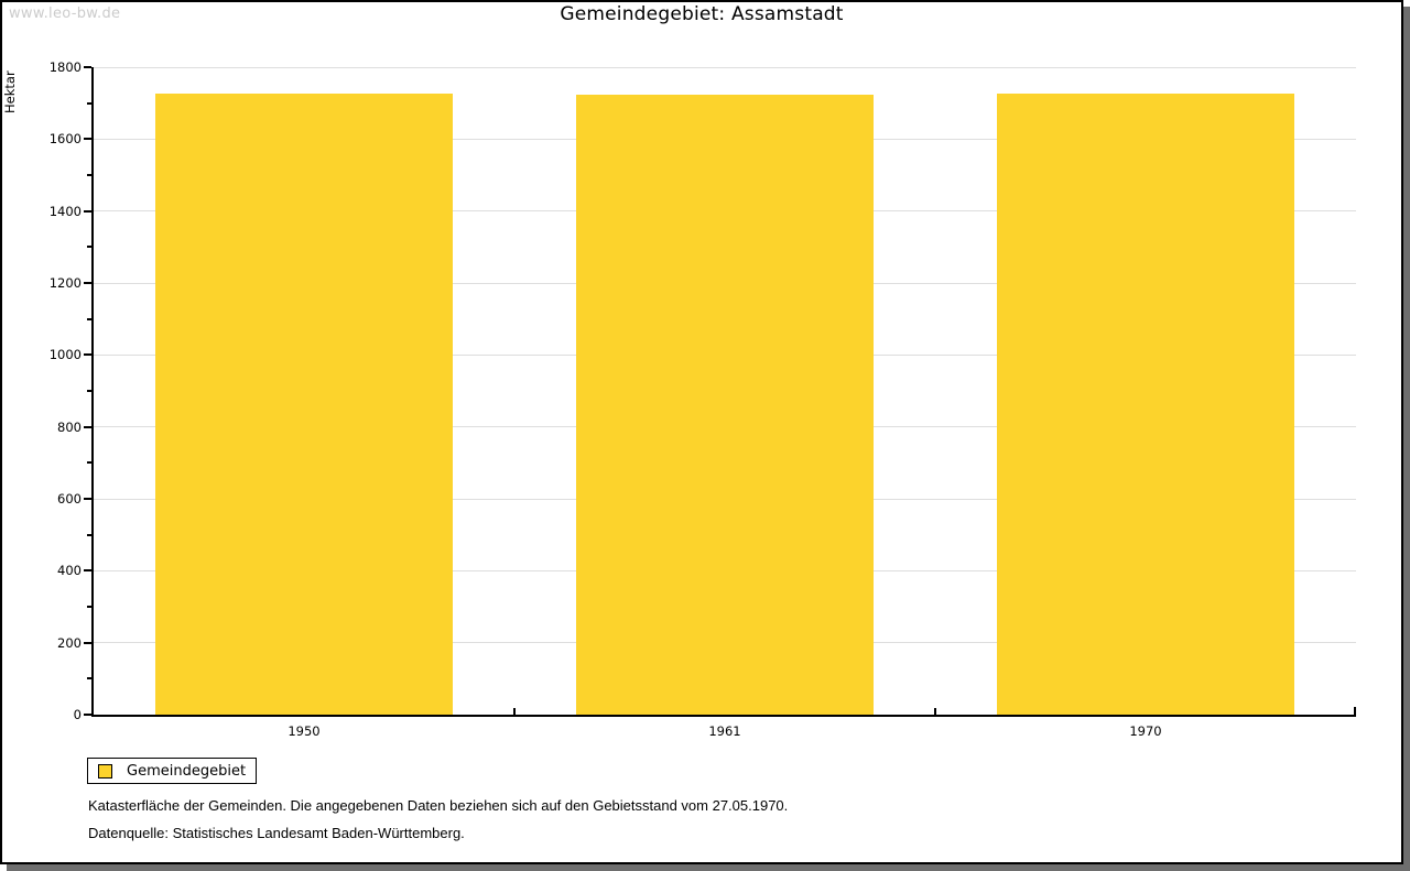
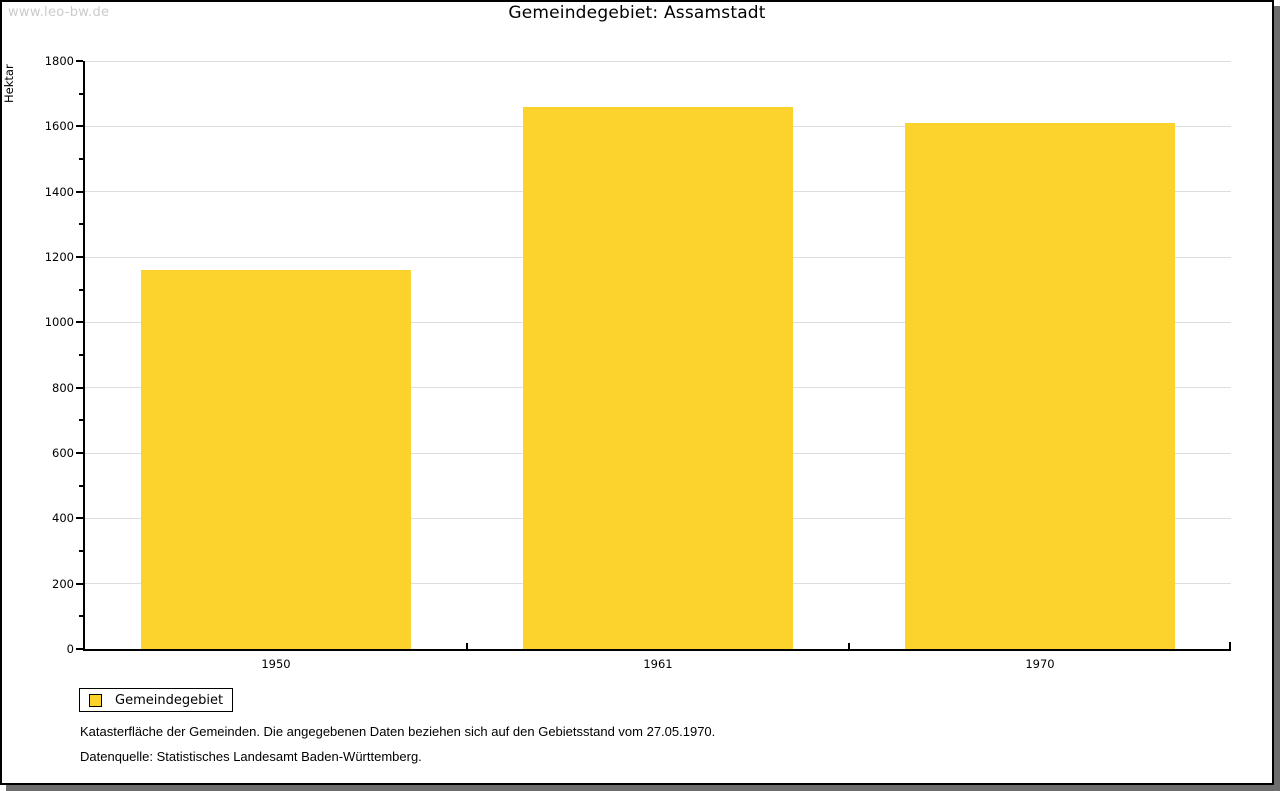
1950: 1720 -> 1160
1961: 1720 -> 1660
1970: 1720 -> 1610
